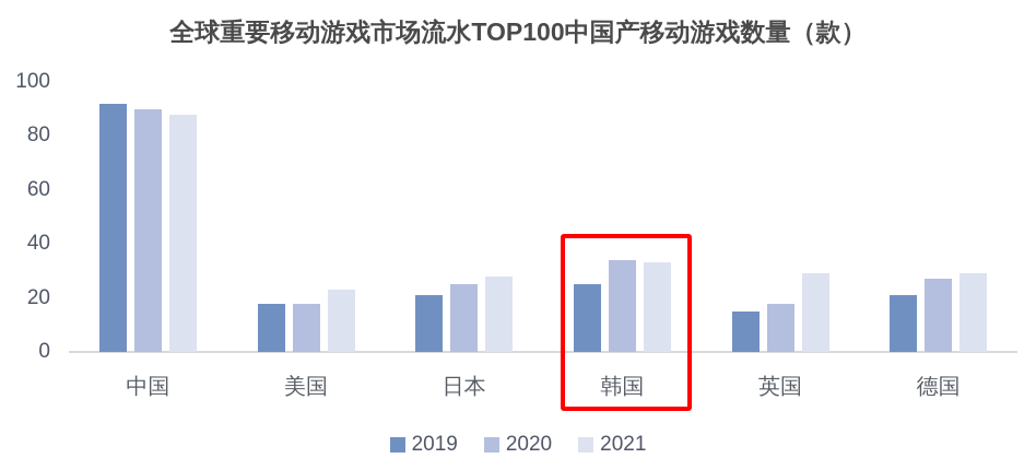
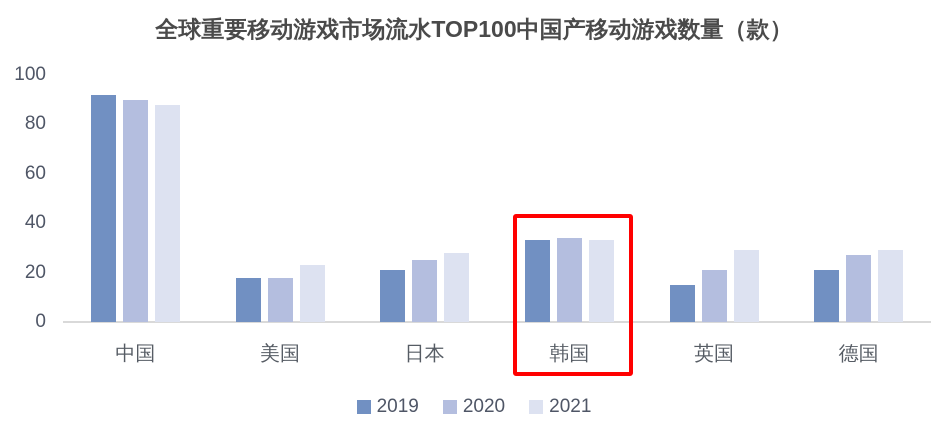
2019/韩国: 25 -> 33
2020/英国: 18 -> 21
